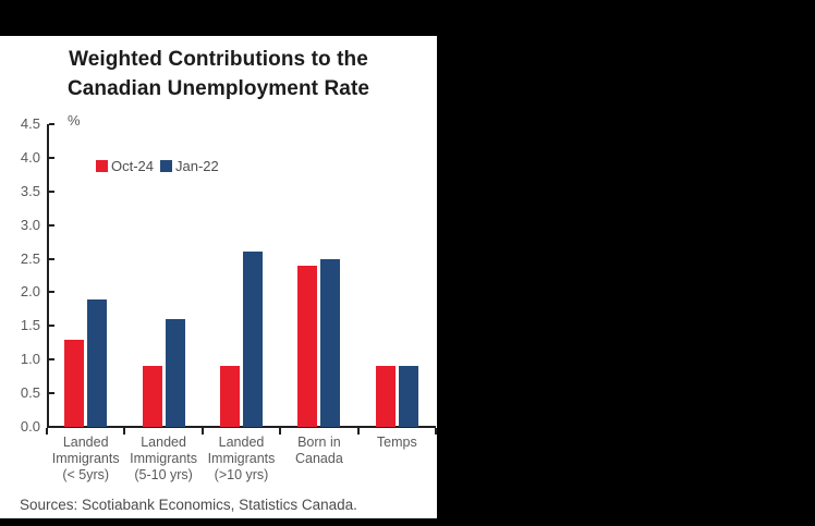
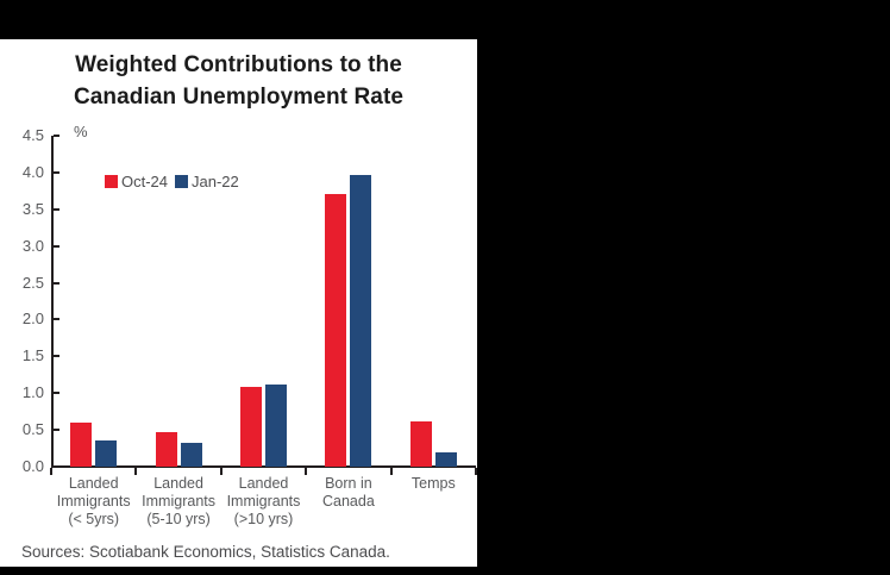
Oct-24/Landed Immigrants (< 5yrs): 1.3 -> 0.6
Jan-22/Landed Immigrants (< 5yrs): 1.9 -> 0.3
Oct-24/Landed Immigrants (5-10 yrs): 0.9 -> 0.5
Jan-22/Landed Immigrants (5-10 yrs): 1.6 -> 0.3
Oct-24/Landed Immigrants (>10 yrs): 0.9 -> 1.1
Jan-22/Landed Immigrants (>10 yrs): 2.6 -> 1.1
Oct-24/Born in Canada: 2.4 -> 3.7
Jan-22/Born in Canada: 2.5 -> 4.0
Oct-24/Temps: 0.9 -> 0.6
Jan-22/Temps: 0.9 -> 0.2
